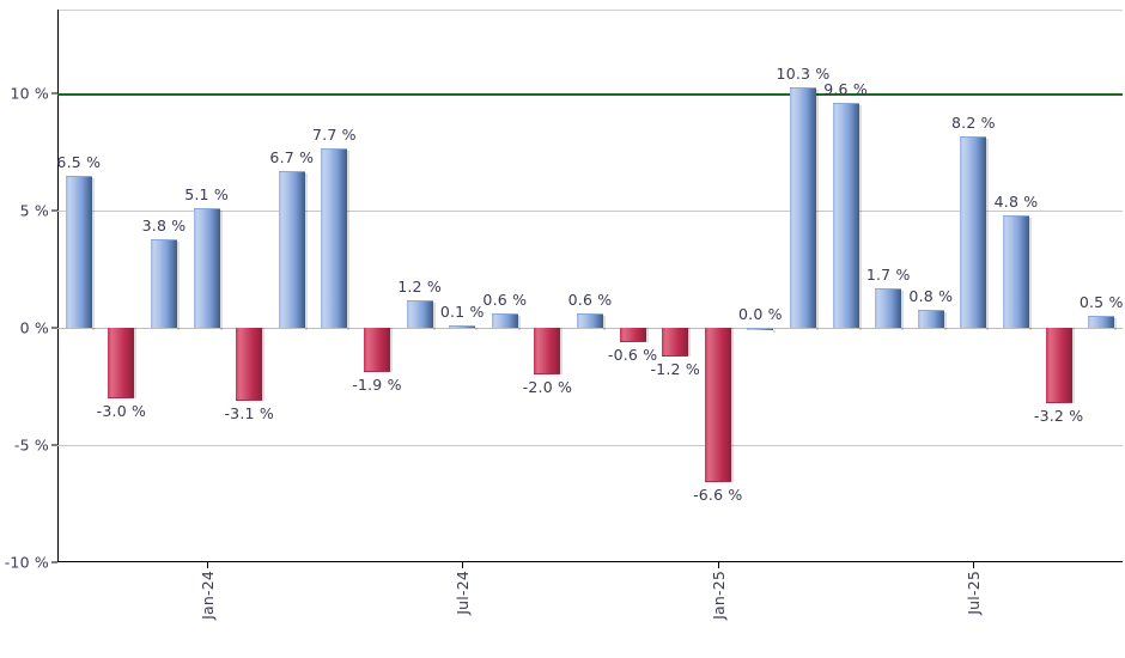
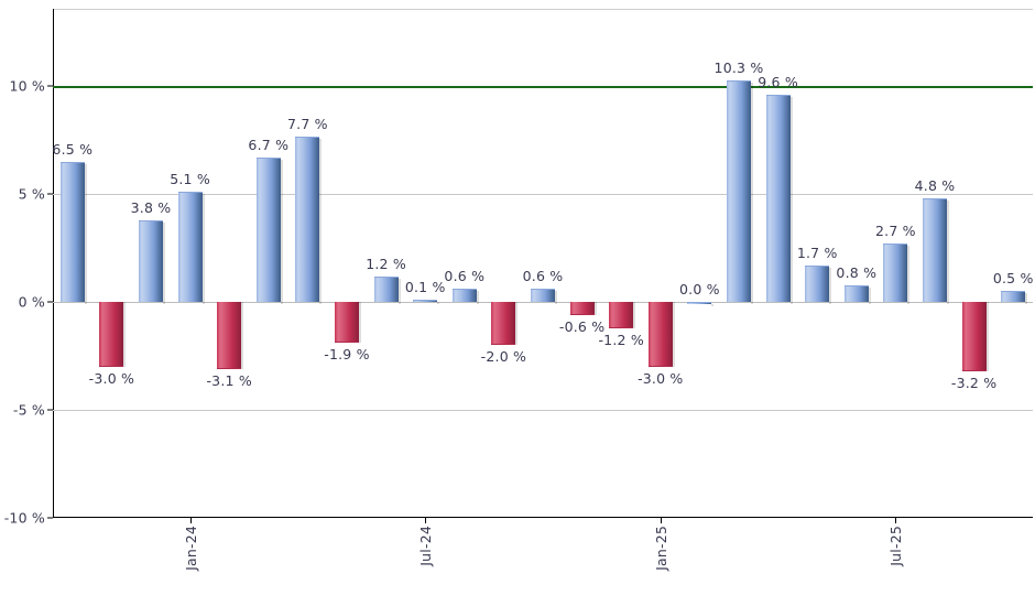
Jan-25: -6.6 -> -3.0
Jul-25: 8.2 -> 2.7
